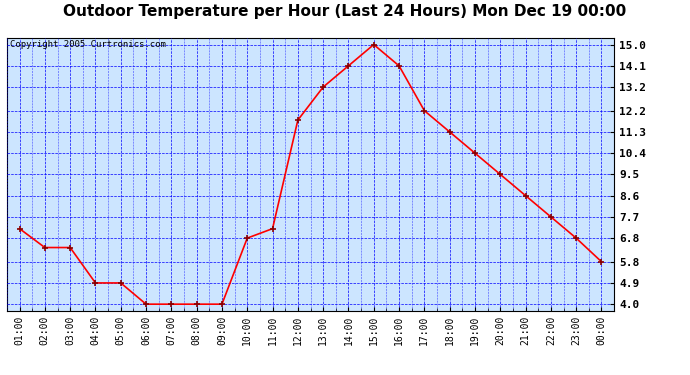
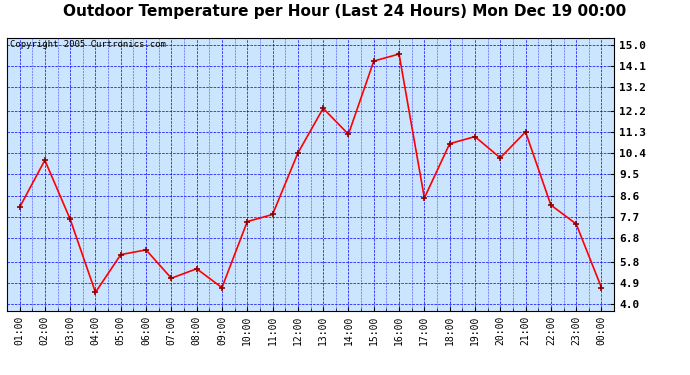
01:00: 7.2 -> 8.1
02:00: 6.4 -> 10.1
03:00: 6.4 -> 7.6
04:00: 4.9 -> 4.5
05:00: 4.9 -> 6.1
06:00: 4.0 -> 6.3
07:00: 4.0 -> 5.1
08:00: 4.0 -> 5.5
09:00: 4.0 -> 4.7
10:00: 6.8 -> 7.5
11:00: 7.2 -> 7.8
12:00: 11.8 -> 10.4
13:00: 13.2 -> 12.3
14:00: 14.1 -> 11.2
15:00: 15.0 -> 14.3
16:00: 14.1 -> 14.6
17:00: 12.2 -> 8.5
18:00: 11.3 -> 10.8
19:00: 10.4 -> 11.1
20:00: 9.5 -> 10.2
21:00: 8.6 -> 11.3
22:00: 7.7 -> 8.2
23:00: 6.8 -> 7.4
00:00: 5.8 -> 4.7
